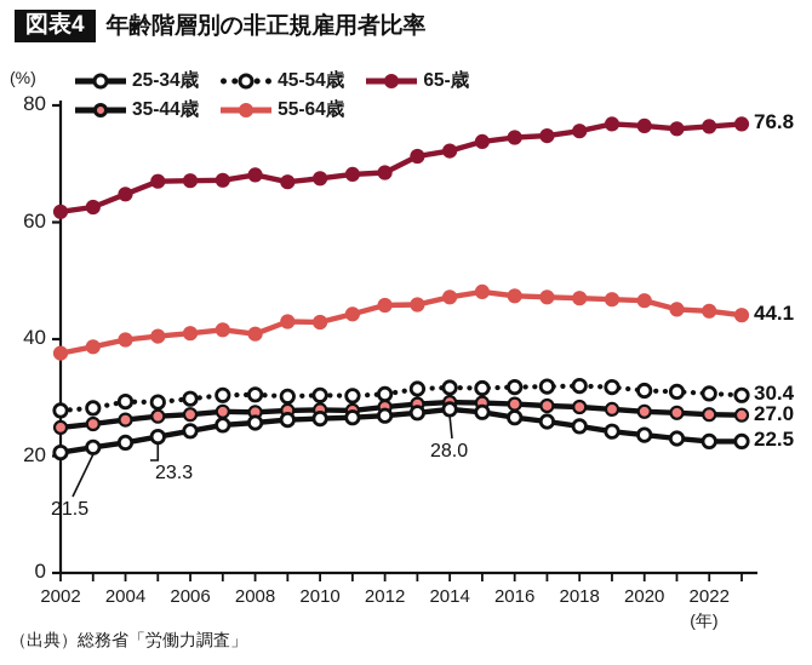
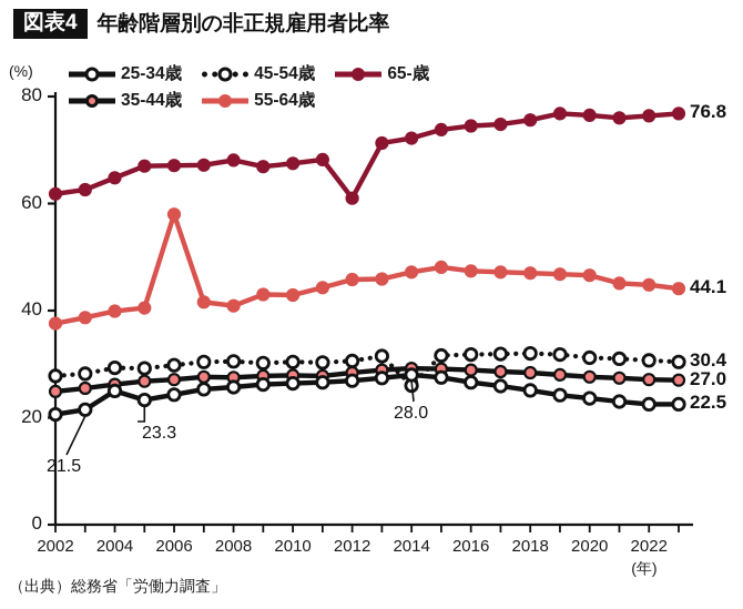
25-34歳/2004: 22 -> 25
55-64歳/2006: 41 -> 58
65-歳/2012: 68 -> 61
45-54歳/2014: 32 -> 26
